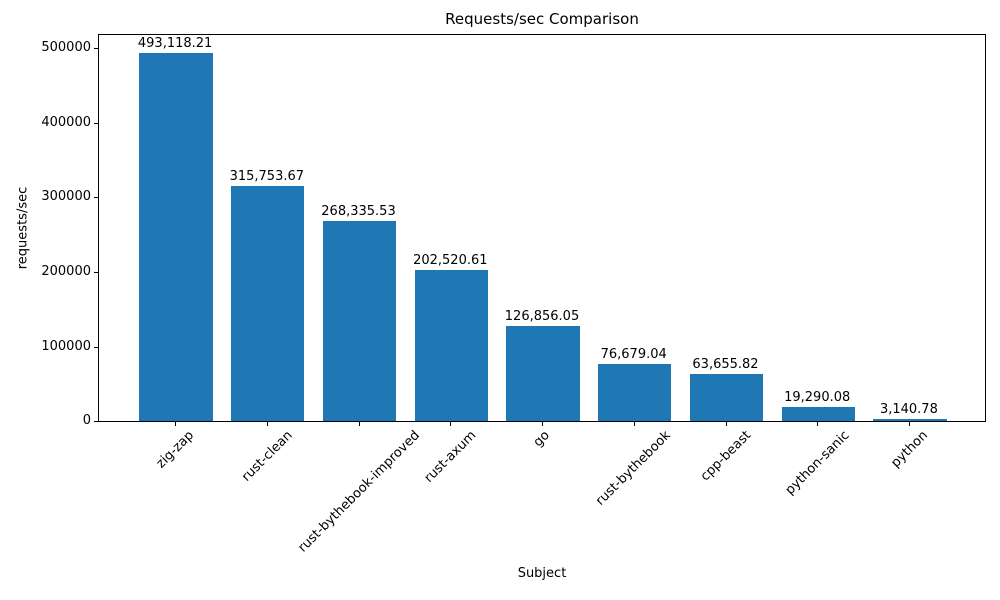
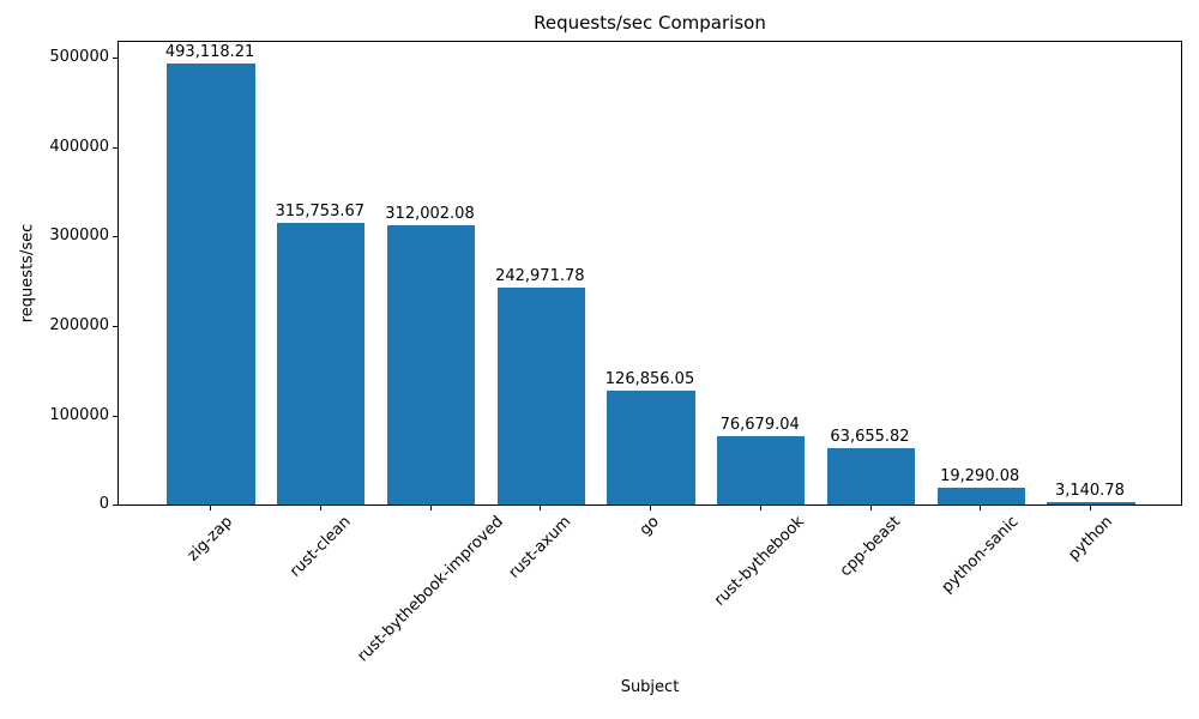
rust-bythebook-improved: 268,335.53 -> 312,002.08
rust-axum: 202,520.61 -> 242,971.78
